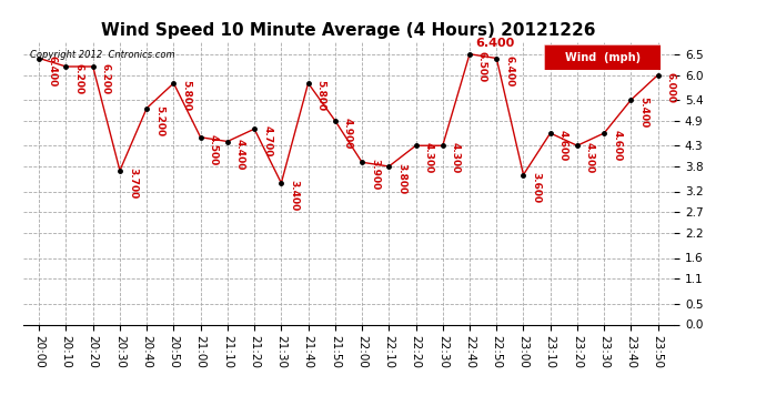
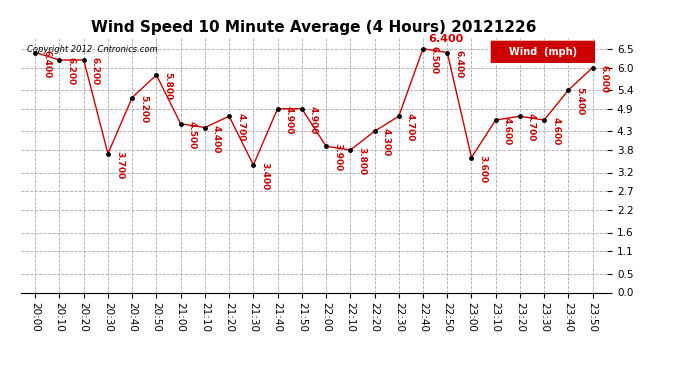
21:40: 5.800 -> 4.900
22:30: 4.300 -> 4.700
23:20: 4.300 -> 4.700
